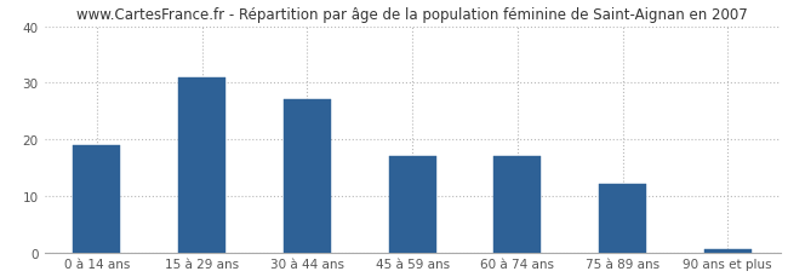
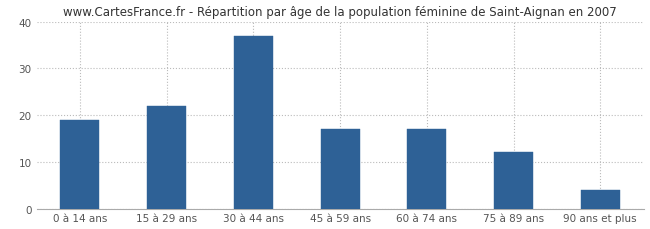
15 à 29 ans: 31.0 -> 22.0
30 à 44 ans: 27.0 -> 37.0
90 ans et plus: 0.5 -> 4.0
